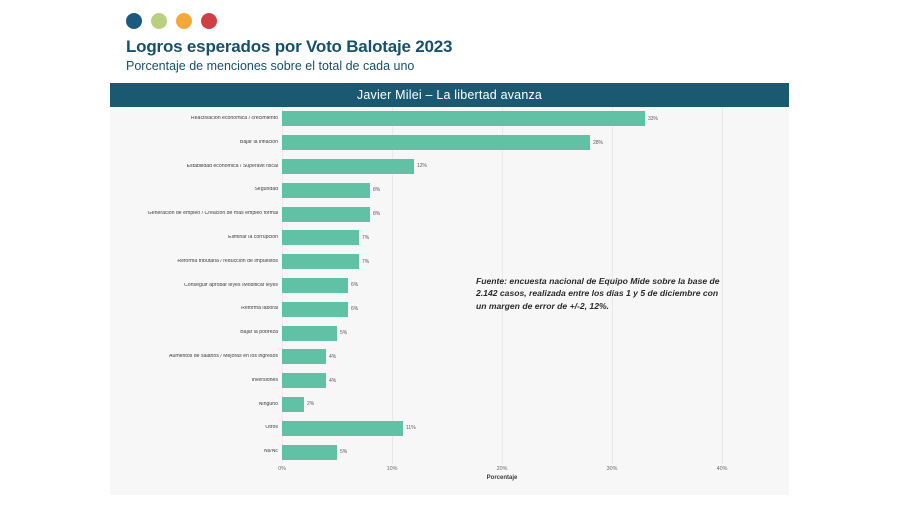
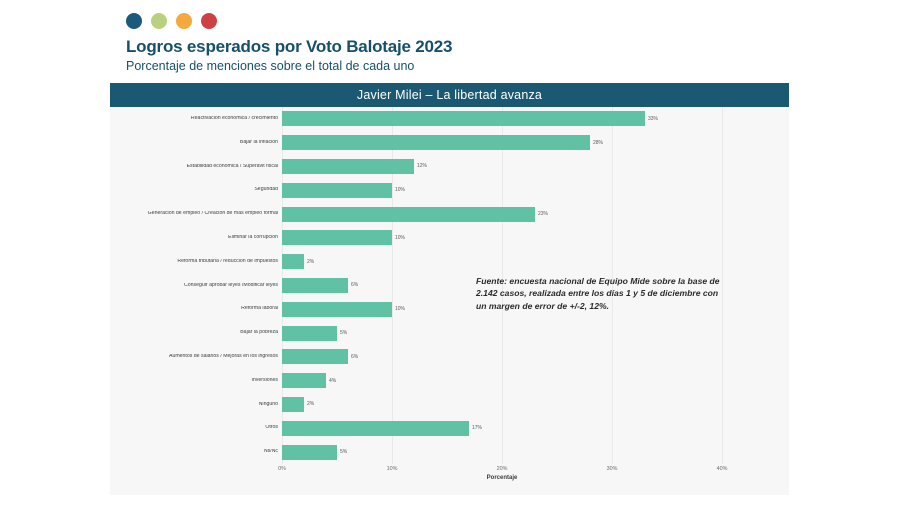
Seguridad: 8% -> 10%
Generación de empleo / Creacion de mas empleo formal: 8% -> 23%
Eliminar la corrupcion: 7% -> 10%
Reforma tributaria / reducción de impuestos: 7% -> 2%
Reforma laboral: 6% -> 10%
Aumentos de salarios / Mejoras en los ingresos: 4% -> 6%
Otros: 11% -> 17%
